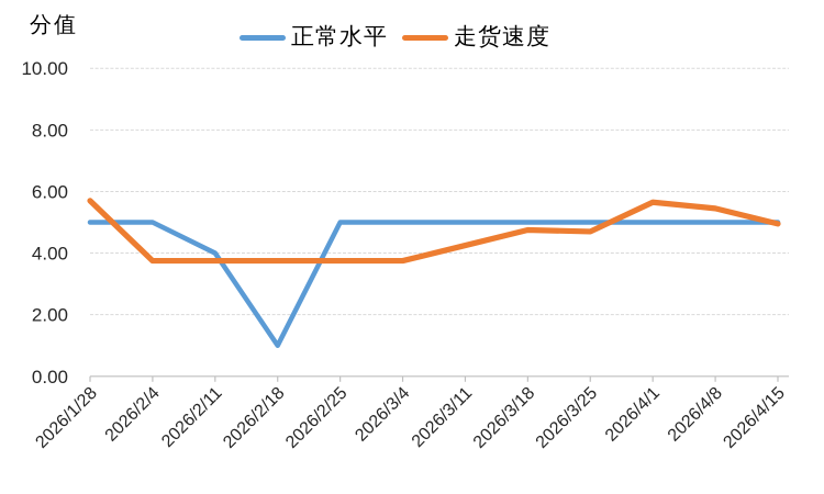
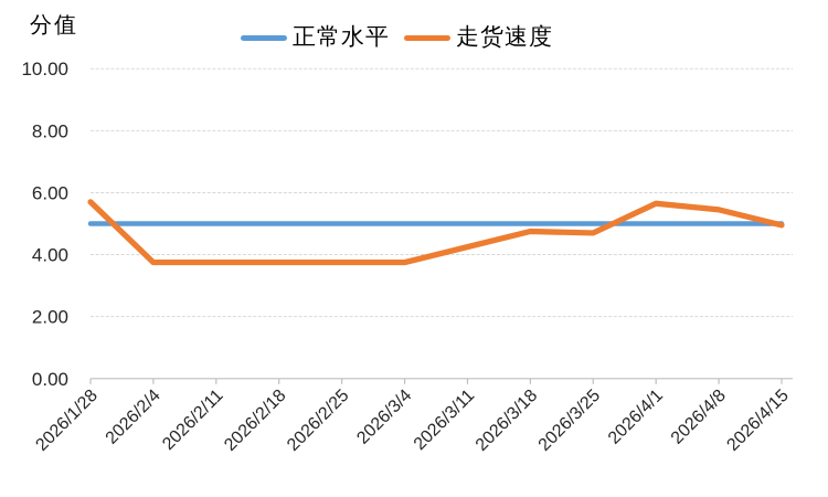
正常水平/2026/2/11: 4 -> 5
正常水平/2026/2/18: 1 -> 5
